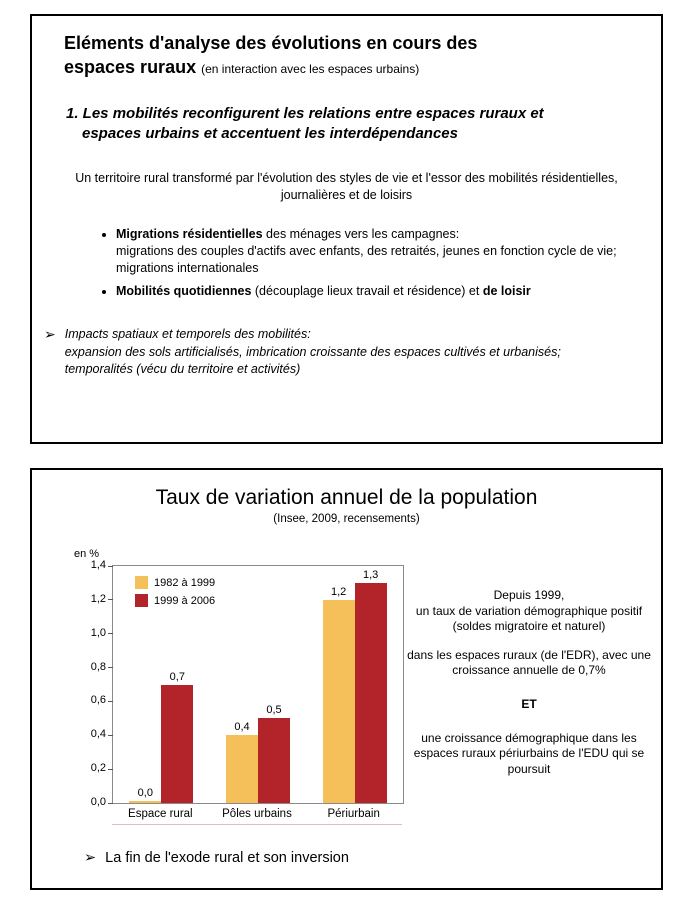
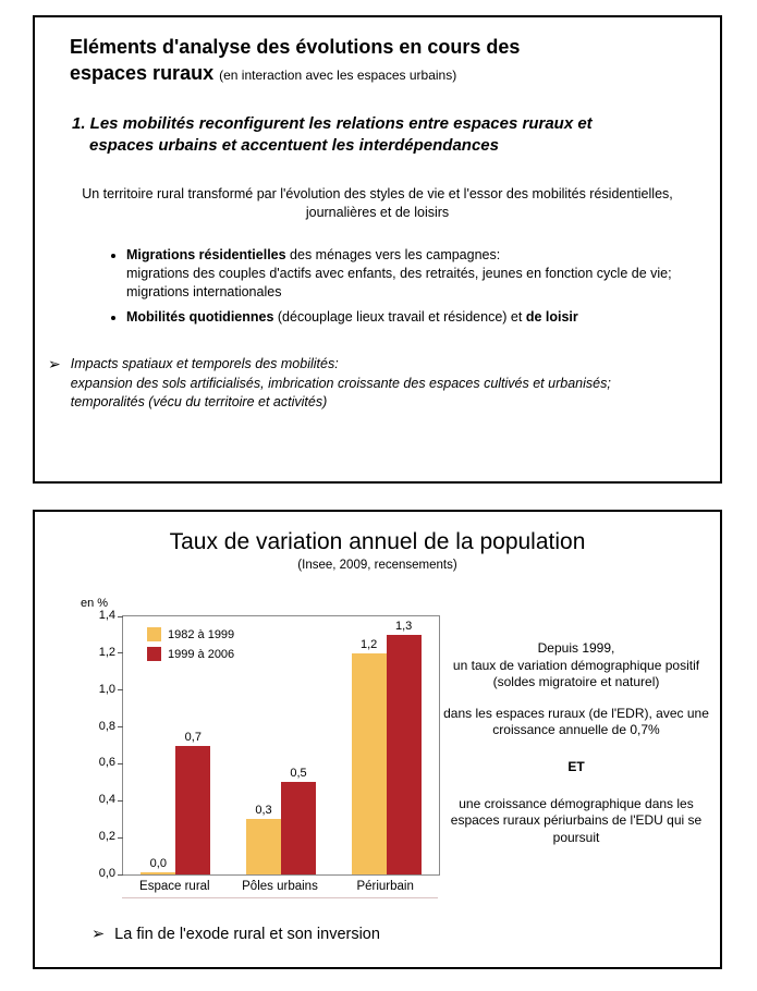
1982 à 1999/Pôles urbains: 0,4 -> 0,3
